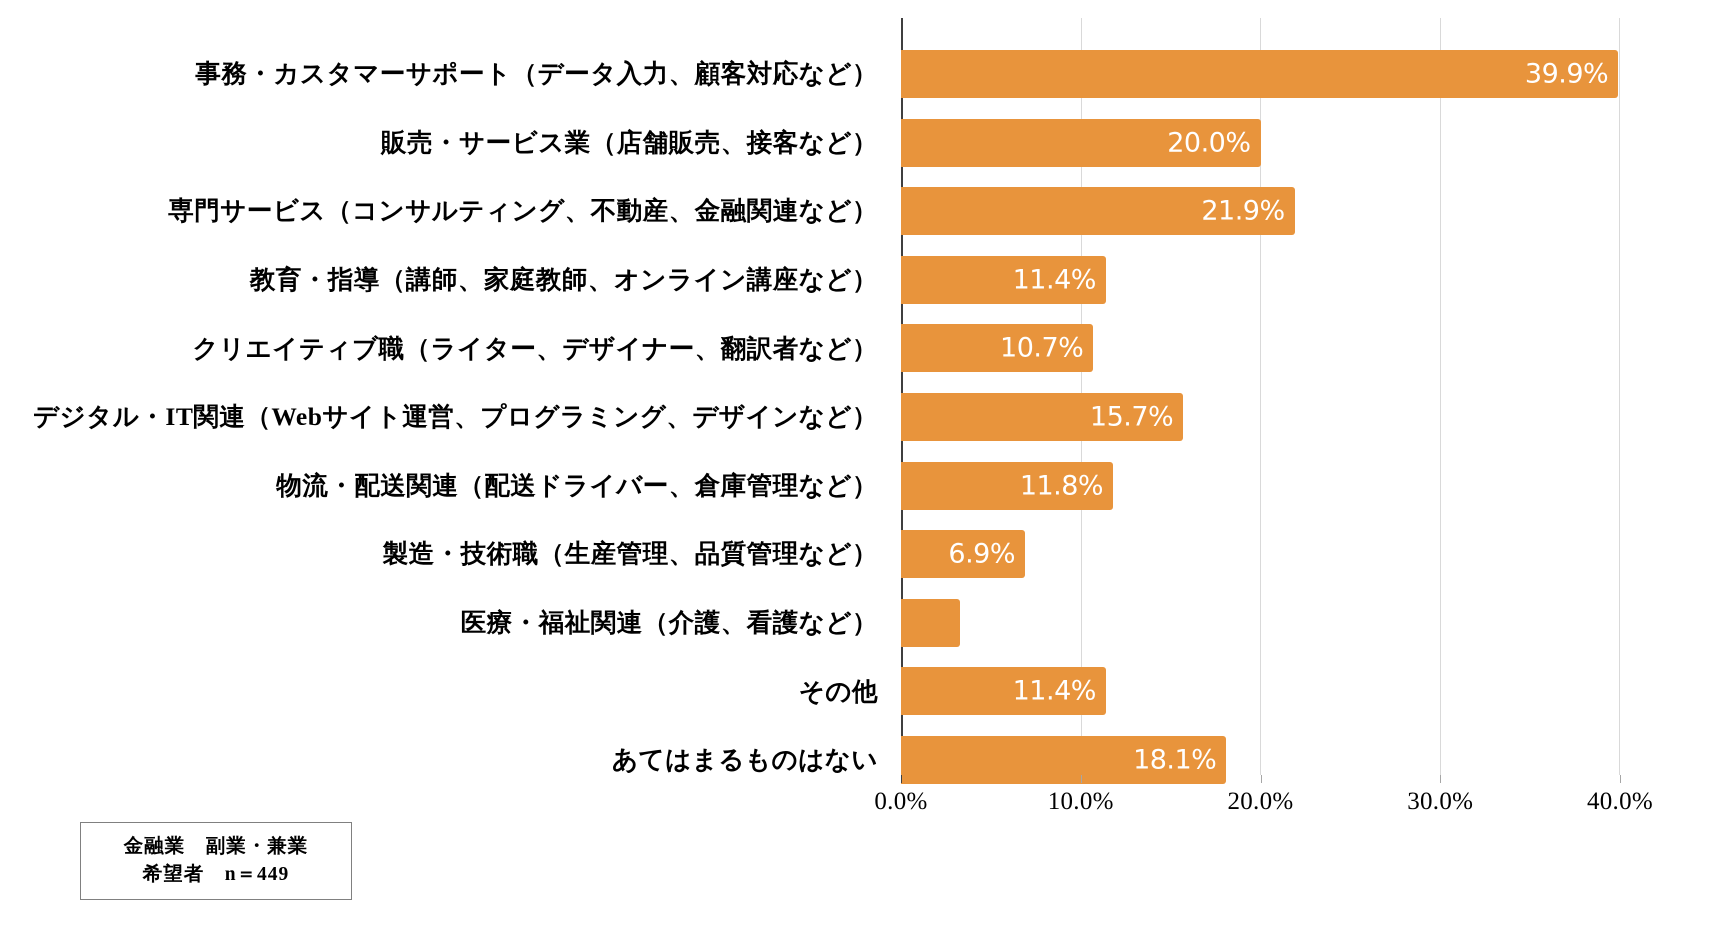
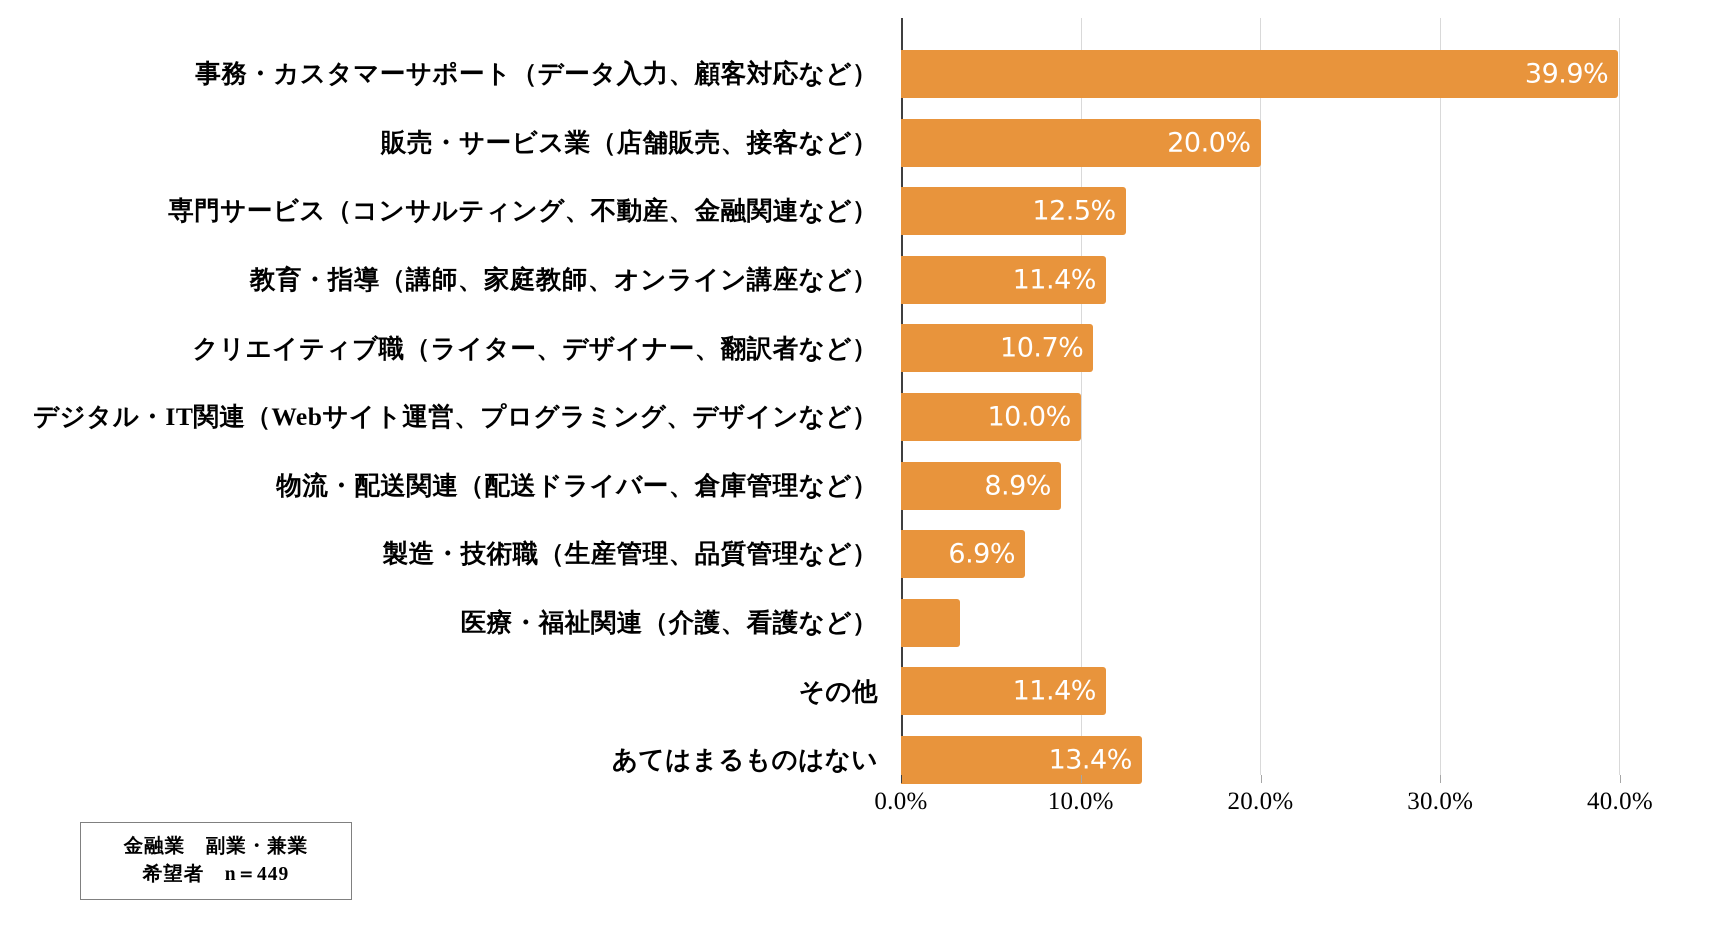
専門サービス（コンサルティング、不動産、金融関連など）: 21.9% -> 12.5%
デジタル・IT関連（Webサイト運営、プログラミング、デザインなど）: 15.7% -> 10.0%
物流・配送関連（配送ドライバー、倉庫管理など）: 11.8% -> 8.9%
あてはまるものはない: 18.1% -> 13.4%
